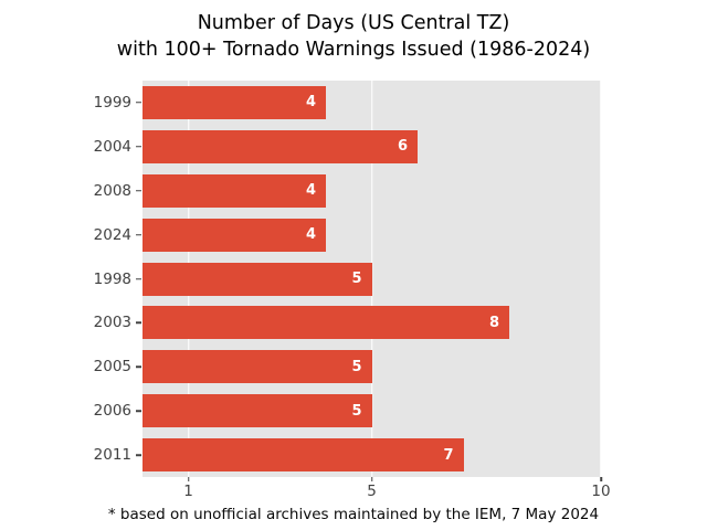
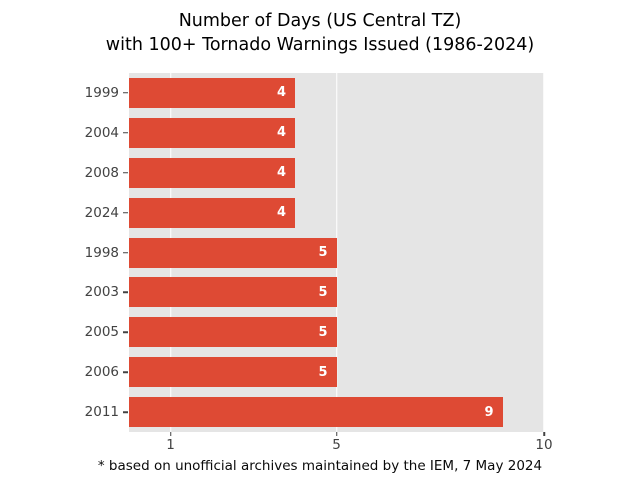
2004: 6 -> 4
2003: 8 -> 5
2011: 7 -> 9
